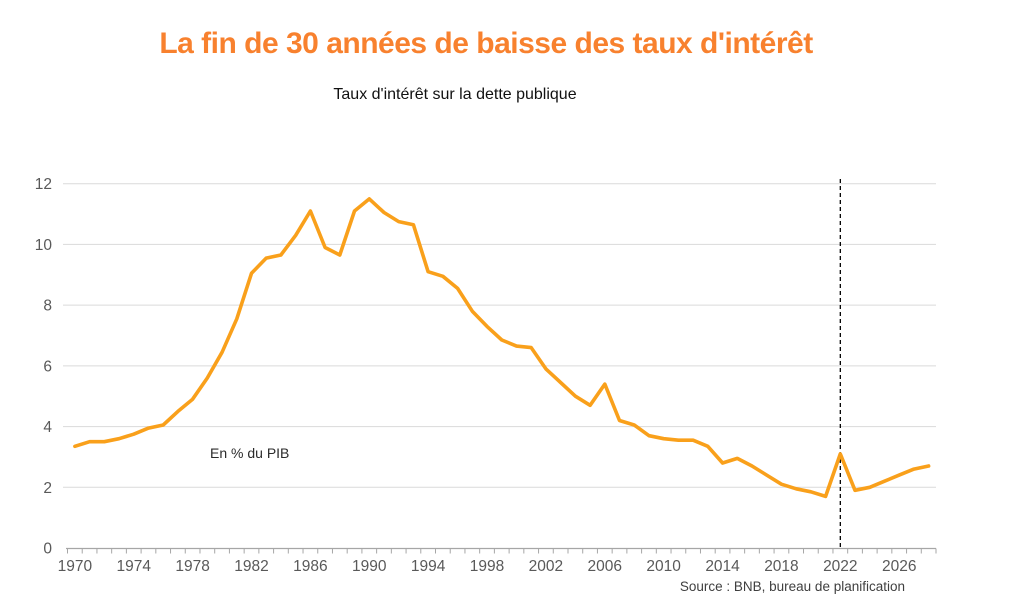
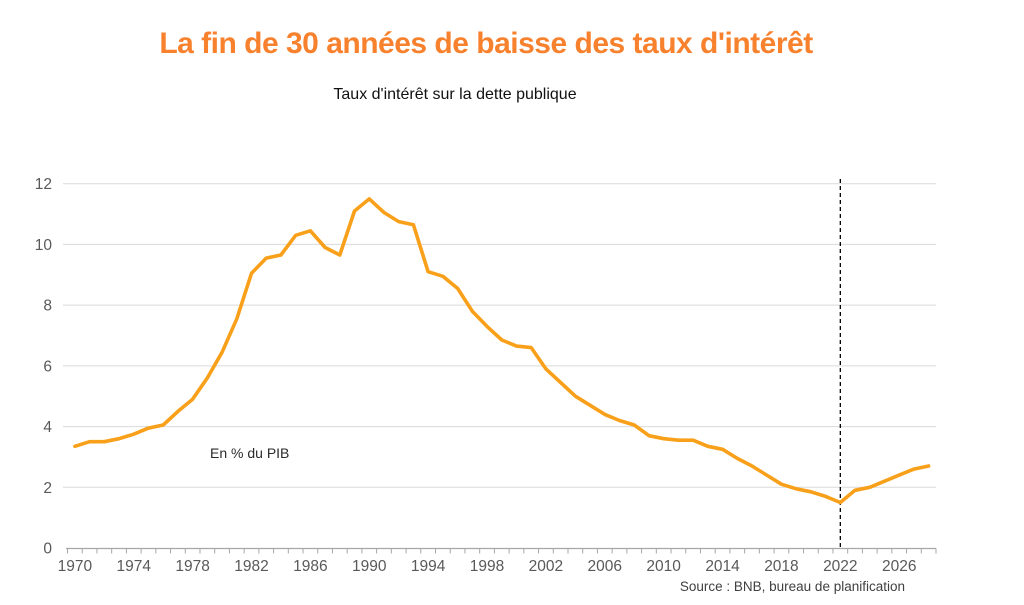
1986: 11.1 -> 10.4
2006: 5.4 -> 4.4
2014: 2.8 -> 3.2
2022: 3.1 -> 1.5
